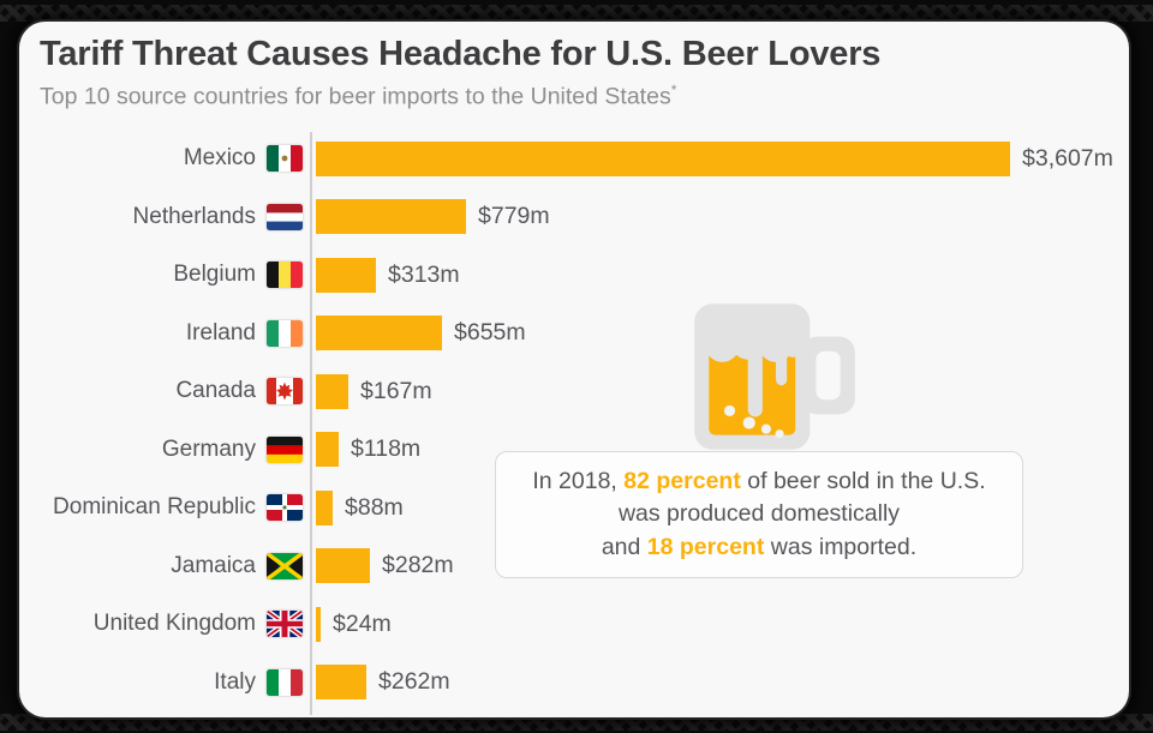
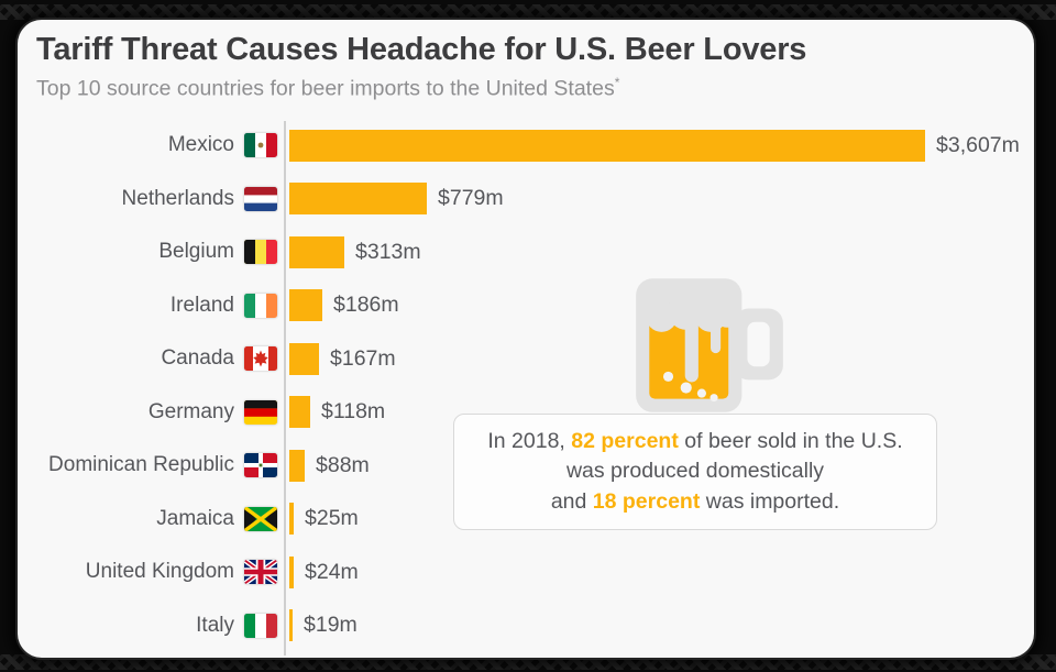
Ireland: $655m -> $186m
Jamaica: $282m -> $25m
Italy: $262m -> $19m
